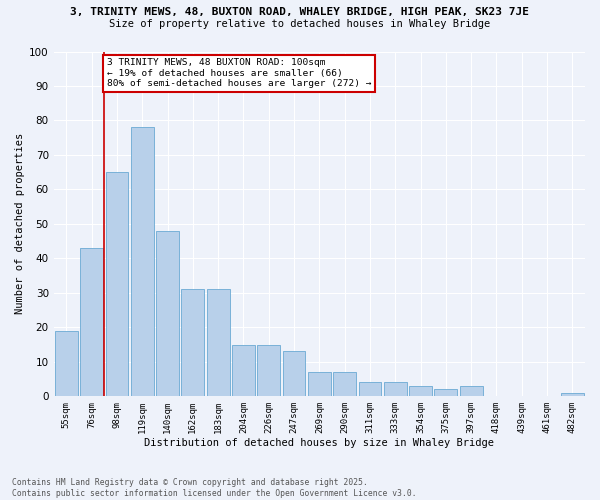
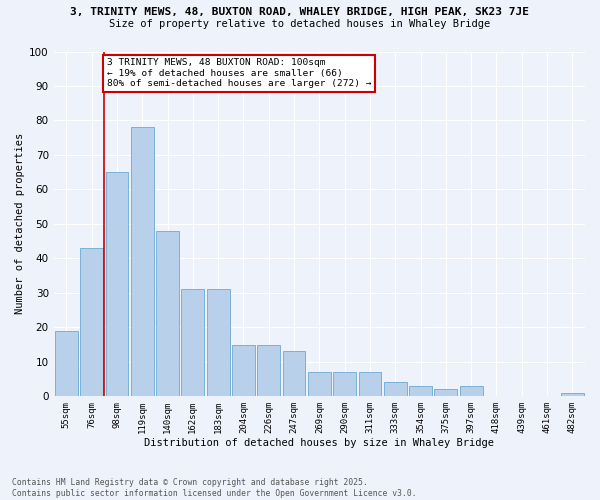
311sqm: 4 -> 7
